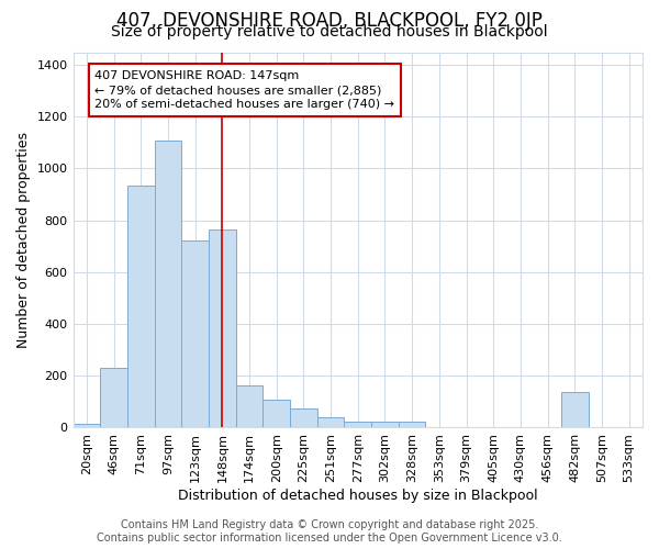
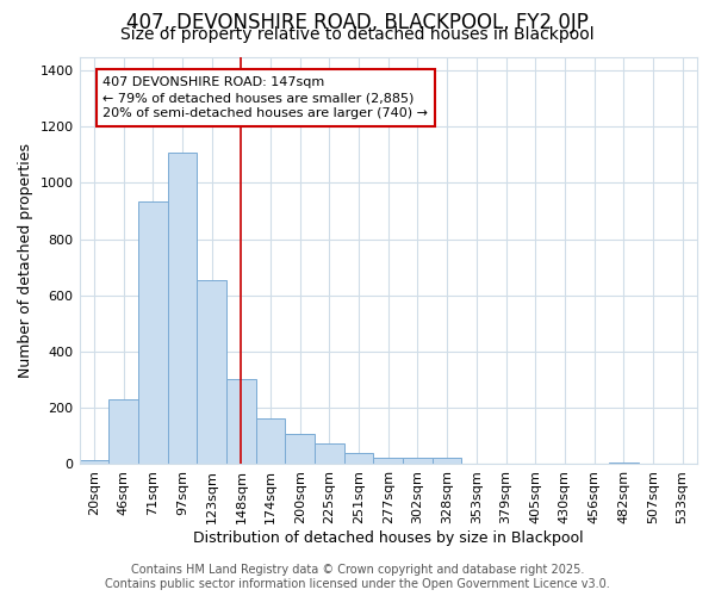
123sqm: 720 -> 655
148sqm: 765 -> 300
482sqm: 135 -> 5
